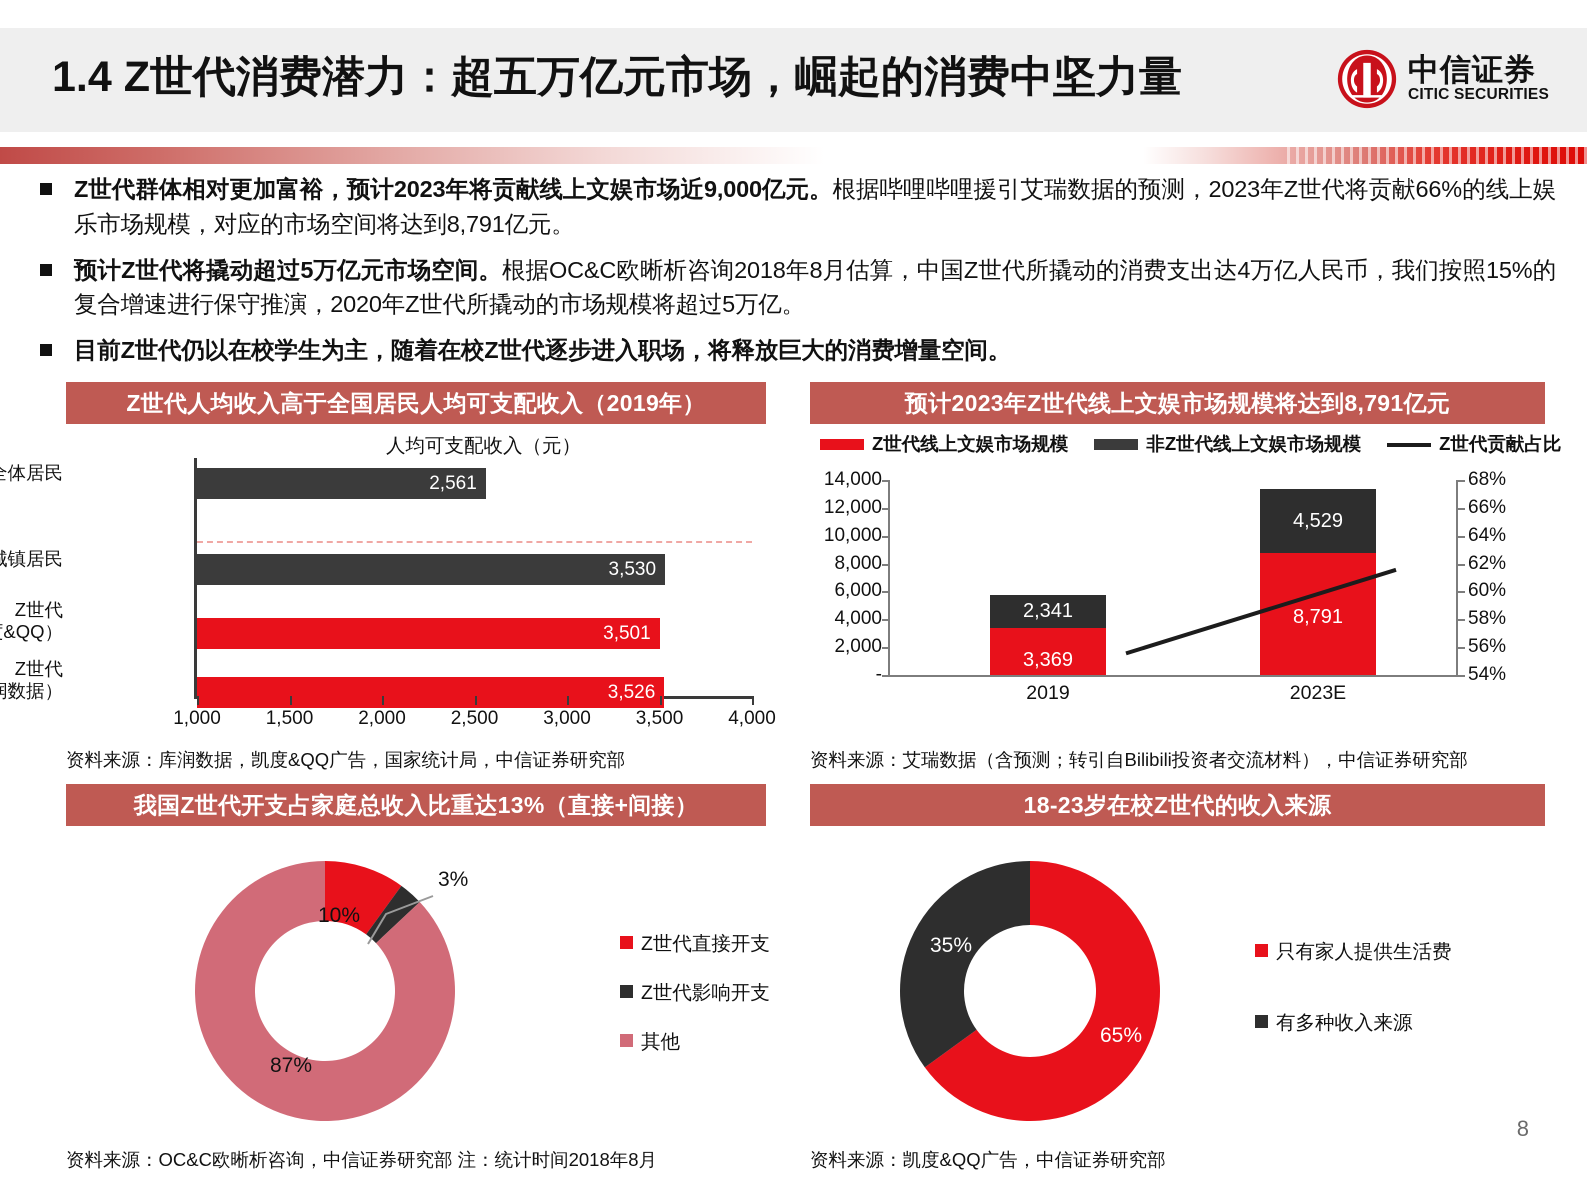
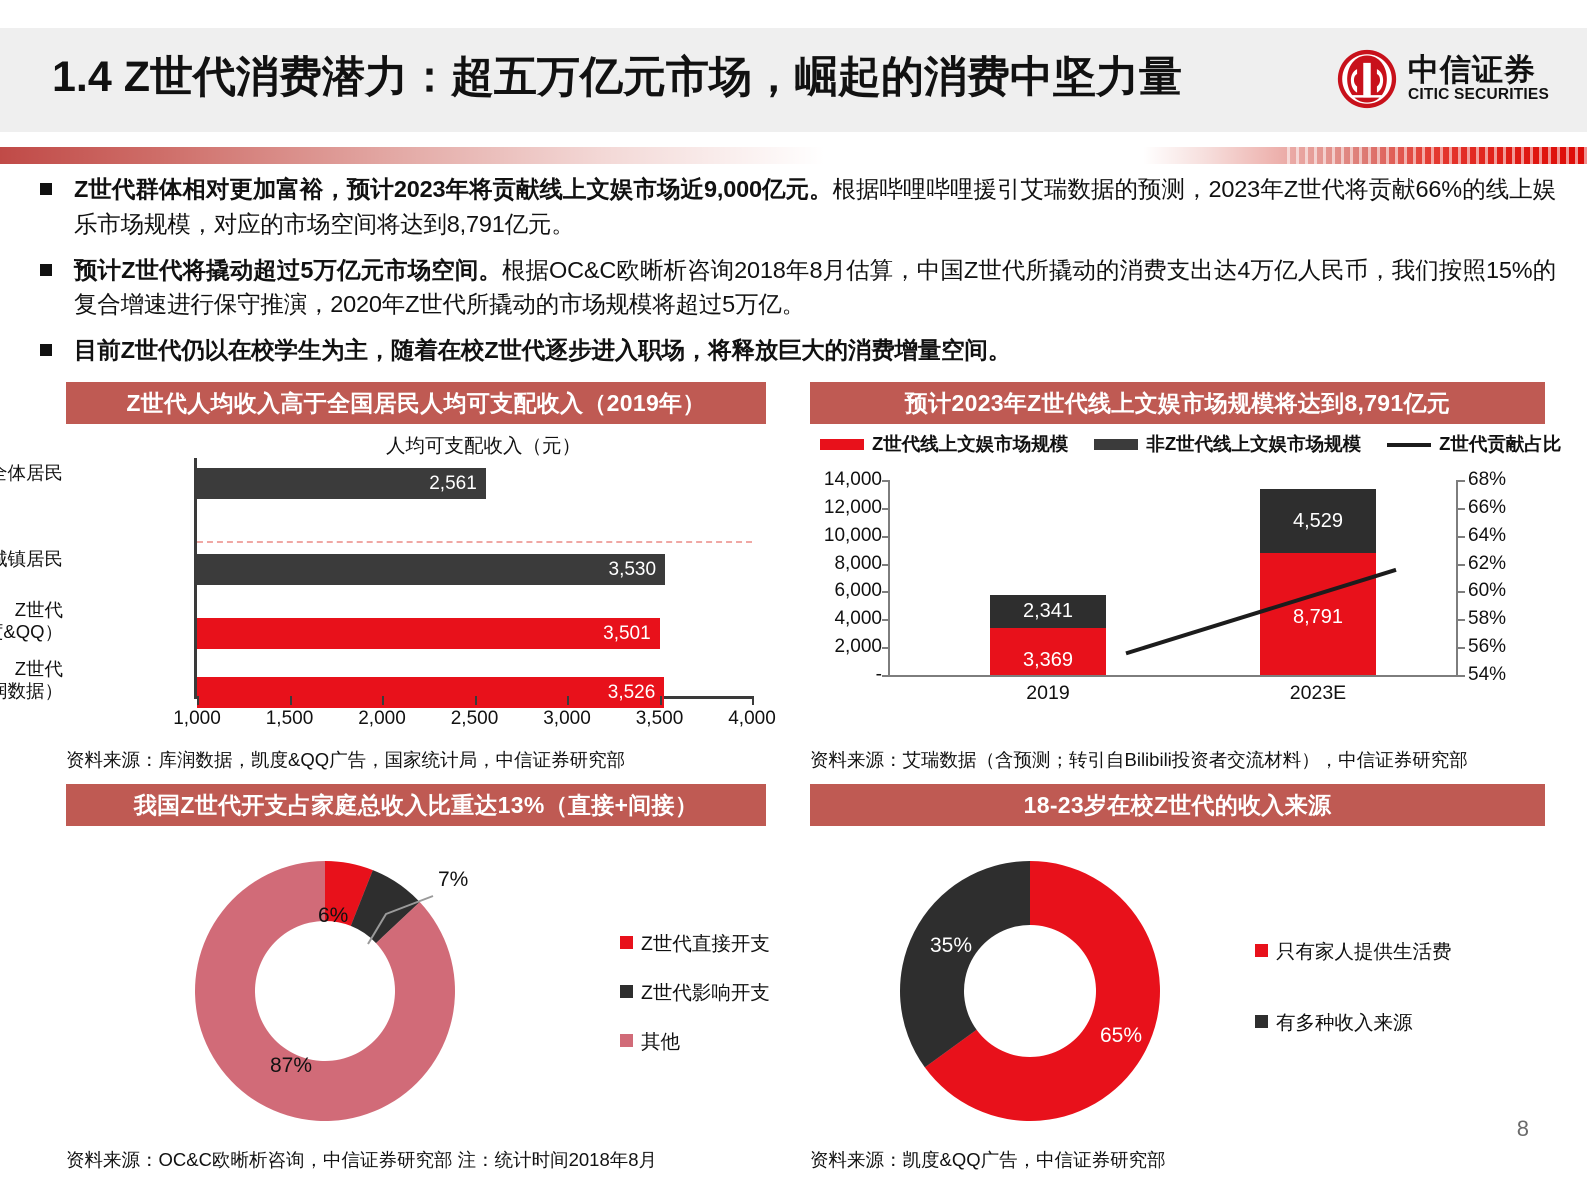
我国Z世代开支占家庭总收入比重达13%（直接+间接）/Z世代直接开支: 10% -> 6%
我国Z世代开支占家庭总收入比重达13%（直接+间接）/Z世代影响开支: 3% -> 7%
